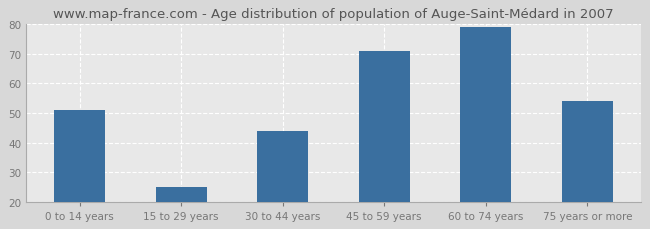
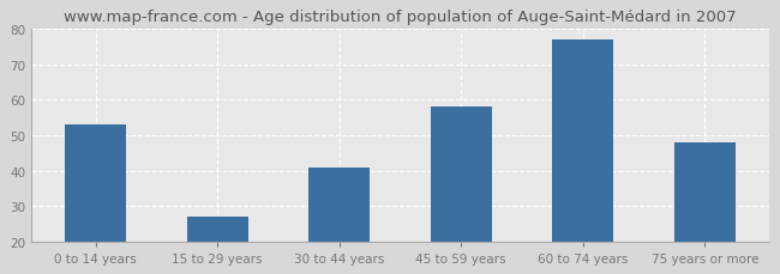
0 to 14 years: 51 -> 53
15 to 29 years: 25 -> 27
30 to 44 years: 44 -> 41
45 to 59 years: 71 -> 58
60 to 74 years: 79 -> 77
75 years or more: 54 -> 48
